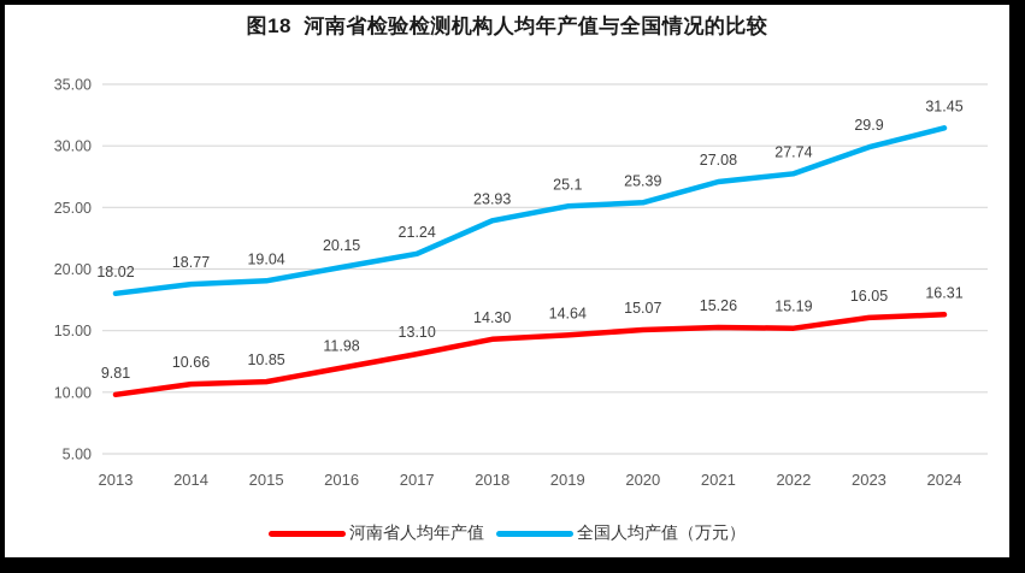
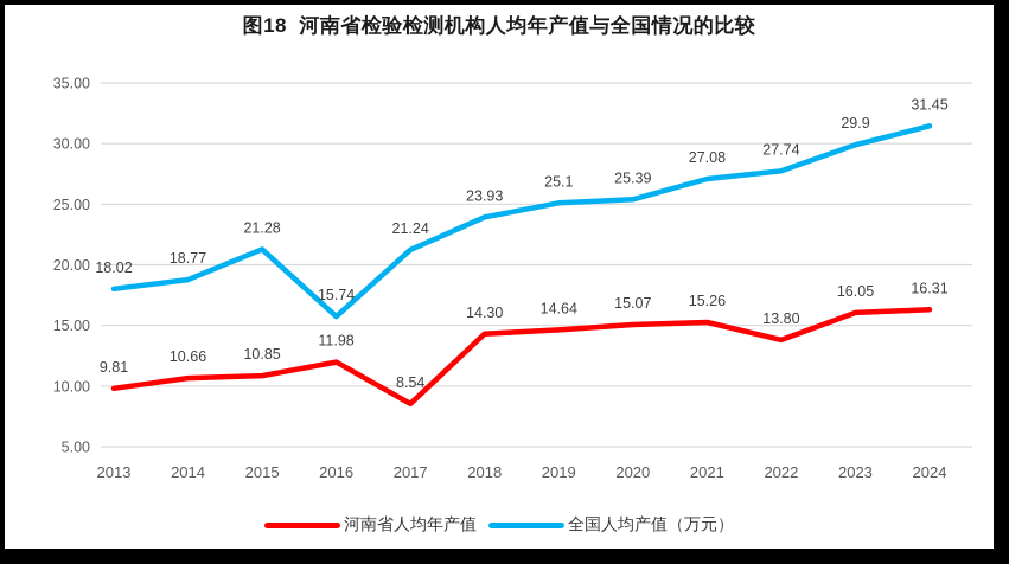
全国人均产值（万元）/2015: 19.04 -> 21.28
全国人均产值（万元）/2016: 20.15 -> 15.74
河南省人均年产值/2017: 13.10 -> 8.54
河南省人均年产值/2022: 15.19 -> 13.80
